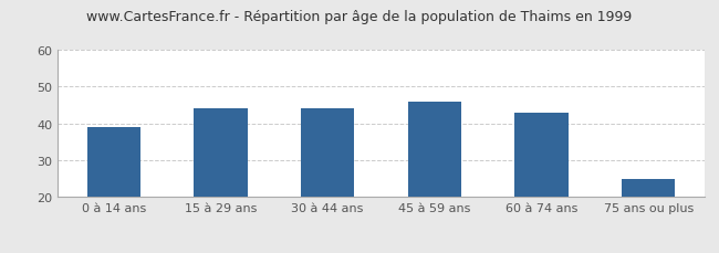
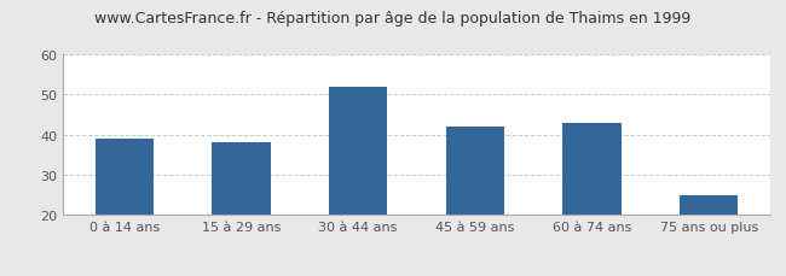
15 à 29 ans: 44 -> 38
30 à 44 ans: 44 -> 52
45 à 59 ans: 46 -> 42
